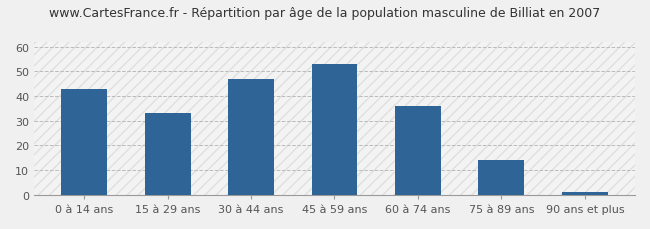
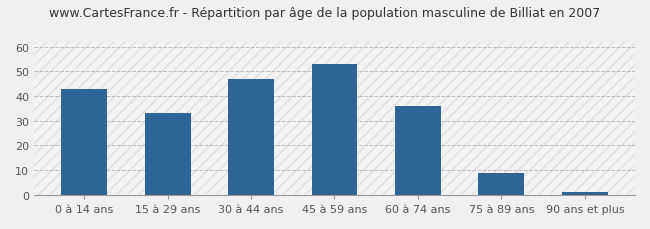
75 à 89 ans: 14 -> 9
